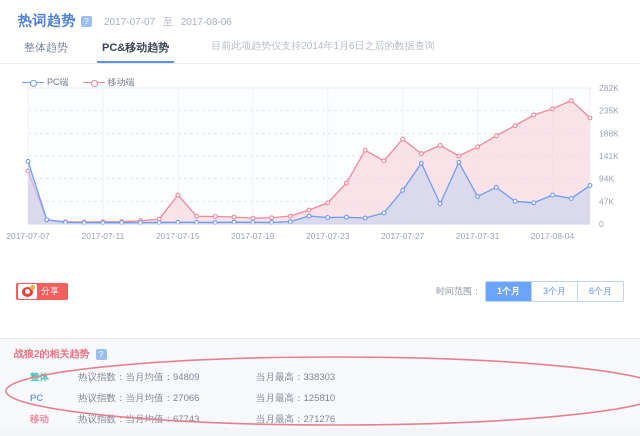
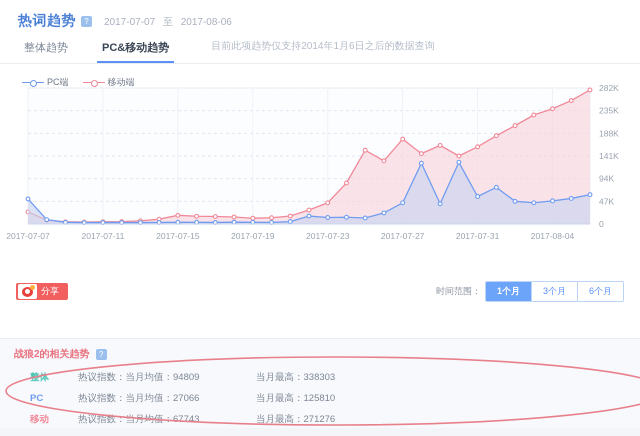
PC端/2017-07-07: 130K -> 50K
移动端/2017-07-07: 110K -> 20K
移动端/2017-07-15: 60K -> 20K
PC端/2017-07-27: 70K -> 40K
PC端/2017-08-04: 60K -> 50K
PC端/2017-08-06: 80K -> 60K
移动端/2017-08-06: 220K -> 280K
